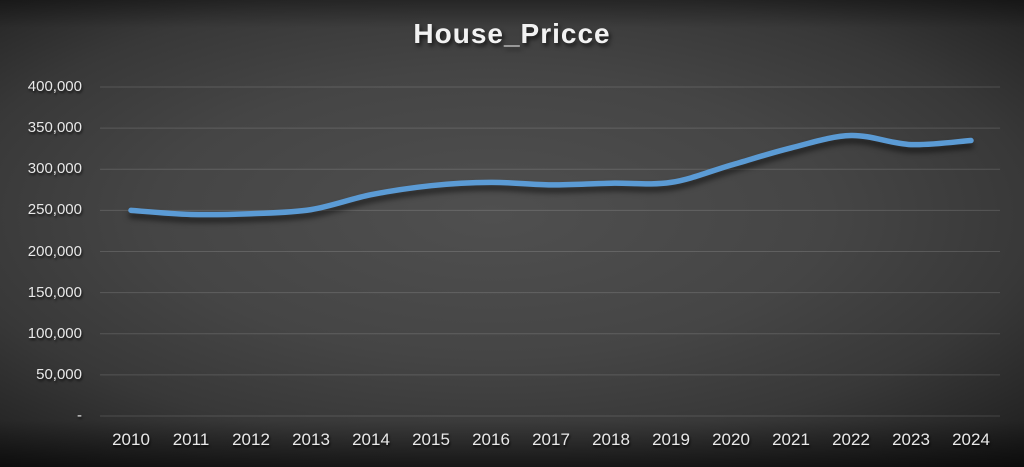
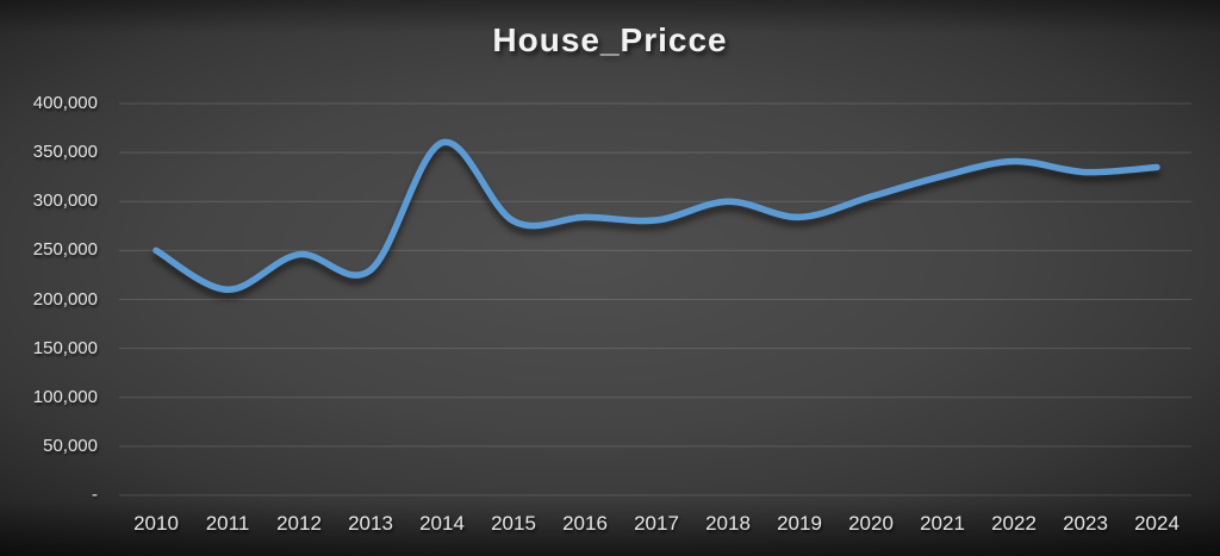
2011: 240000 -> 210000
2013: 250000 -> 230000
2014: 270000 -> 360000
2018: 280000 -> 300000
